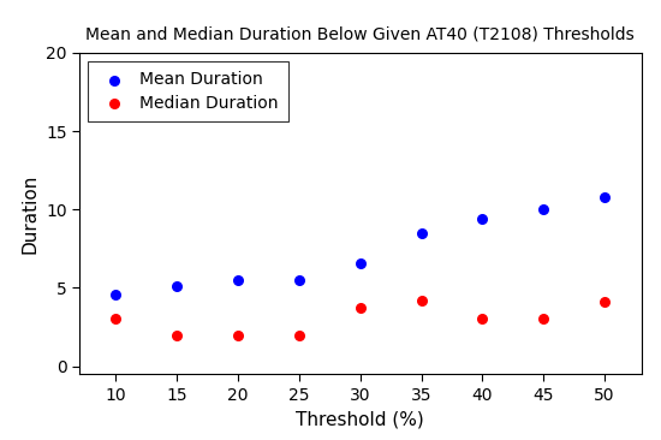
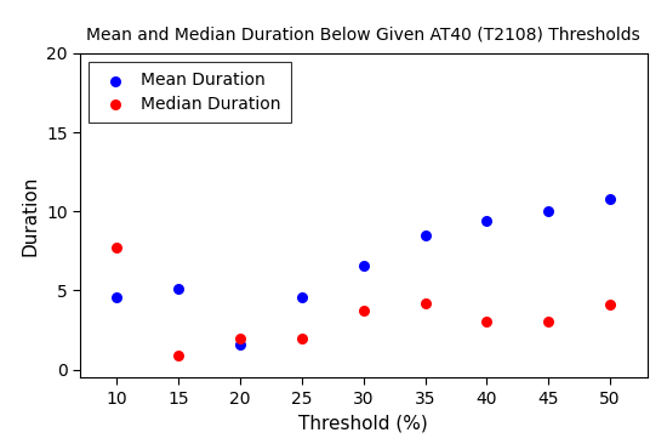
Median Duration/10: 3.0 -> 7.7
Median Duration/15: 2.0 -> 0.9
Mean Duration/20: 5.5 -> 1.6
Mean Duration/25: 5.5 -> 4.6
